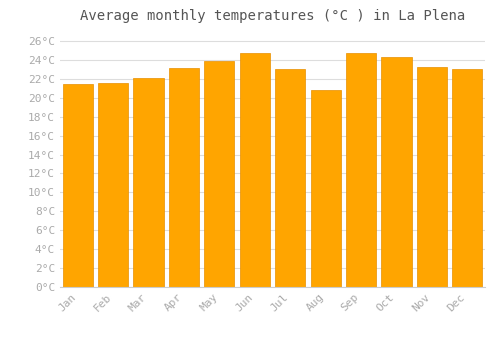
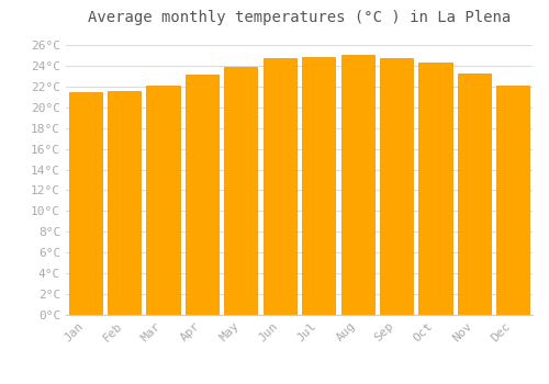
Jul: 23.0°C -> 24.8°C
Aug: 20.8°C -> 25.0°C
Dec: 23.0°C -> 22.1°C
